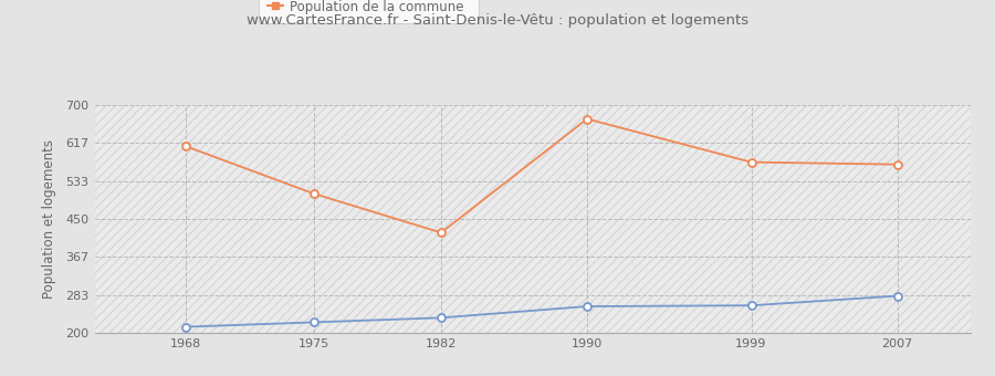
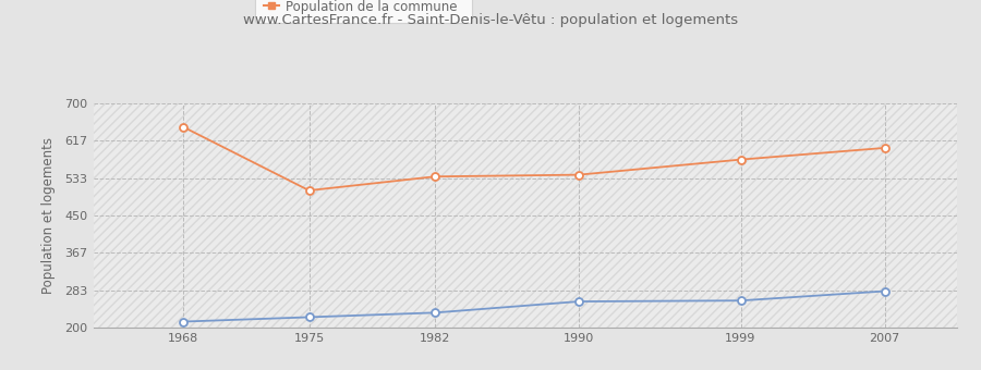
Population de la commune/1968: 610 -> 648
Population de la commune/1982: 420 -> 537
Population de la commune/1990: 670 -> 541
Population de la commune/2007: 570 -> 601
